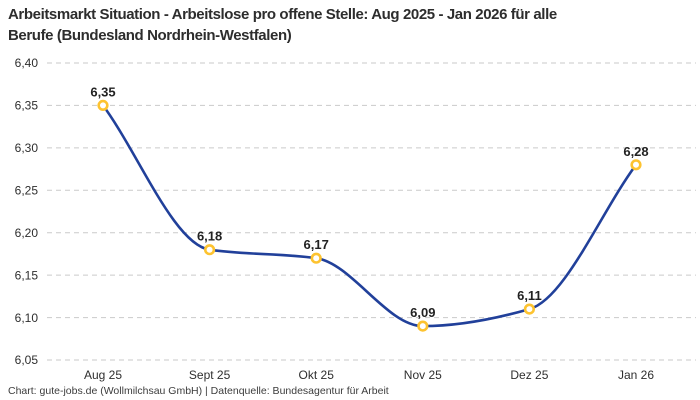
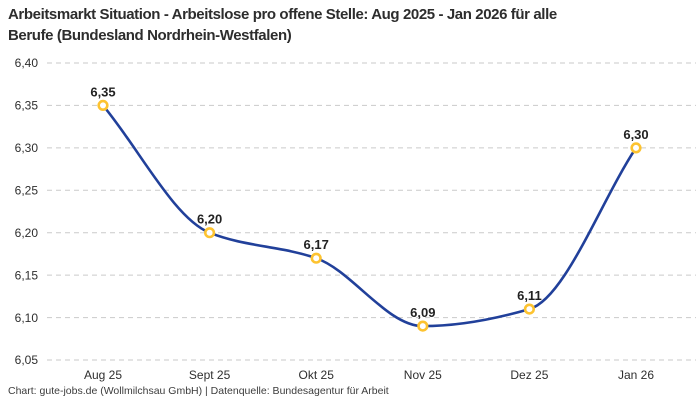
Sept 25: 6,18 -> 6,20
Jan 26: 6,28 -> 6,30
